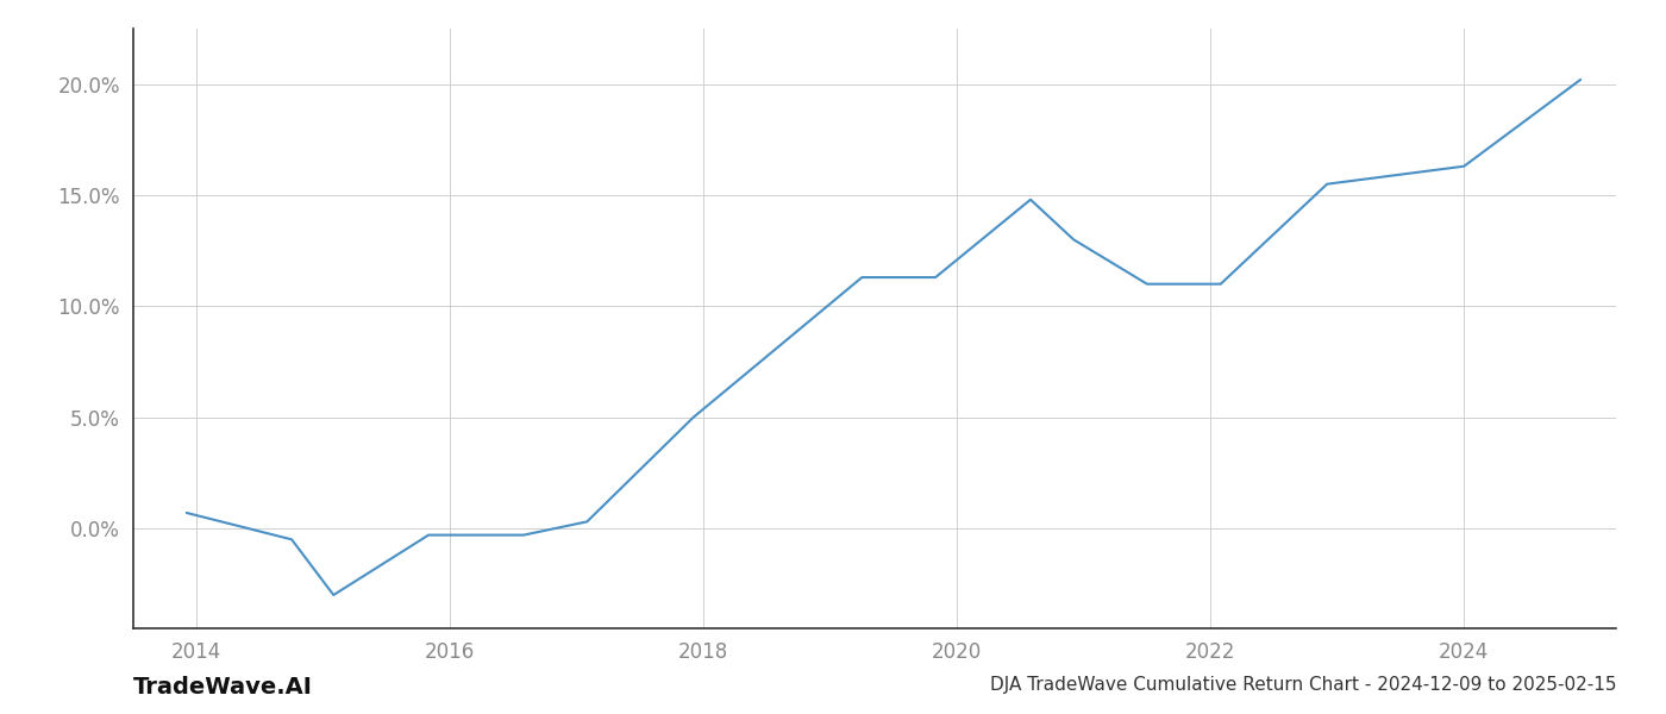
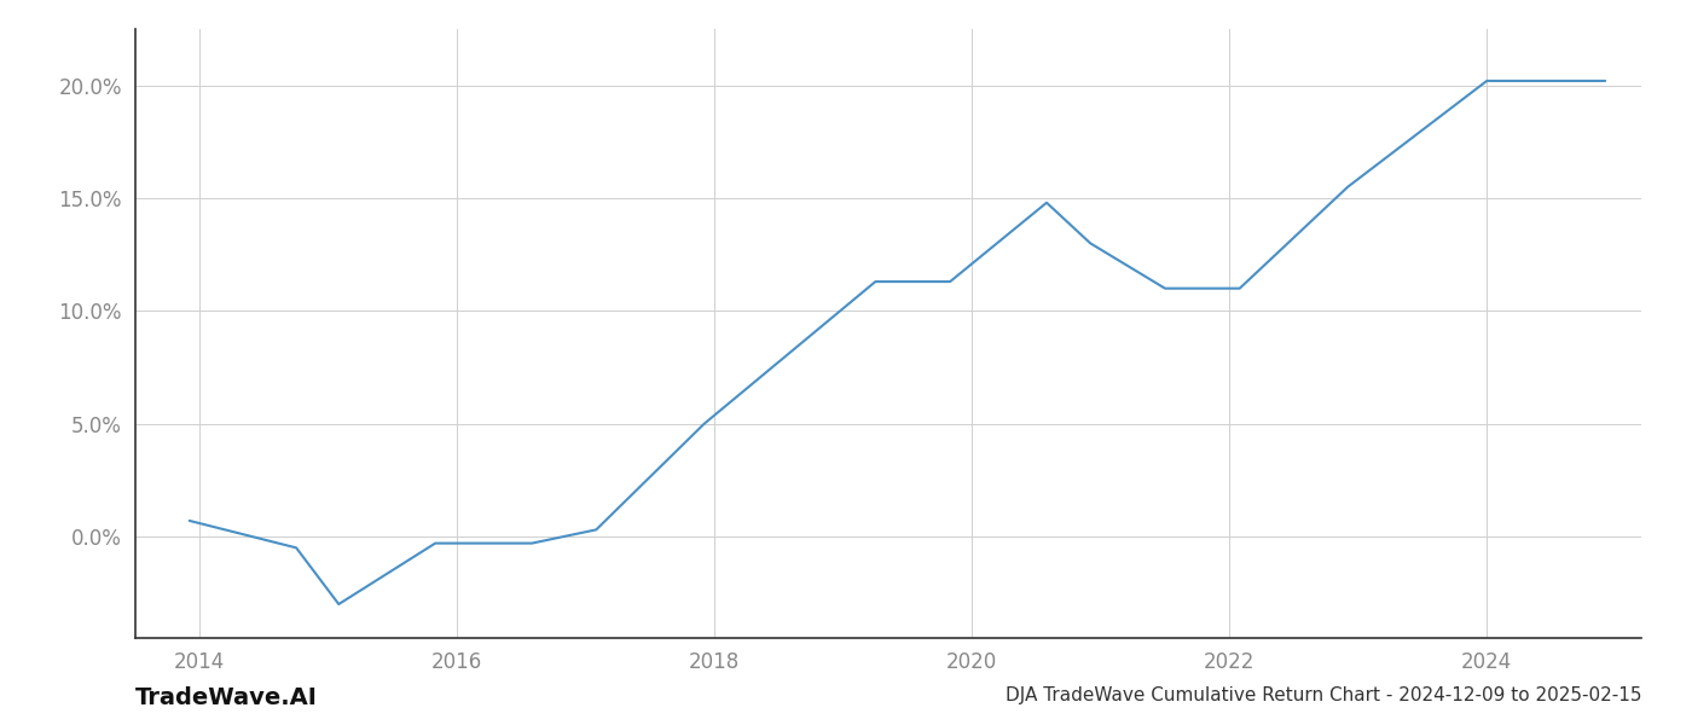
2024: 16.3% -> 20.2%
